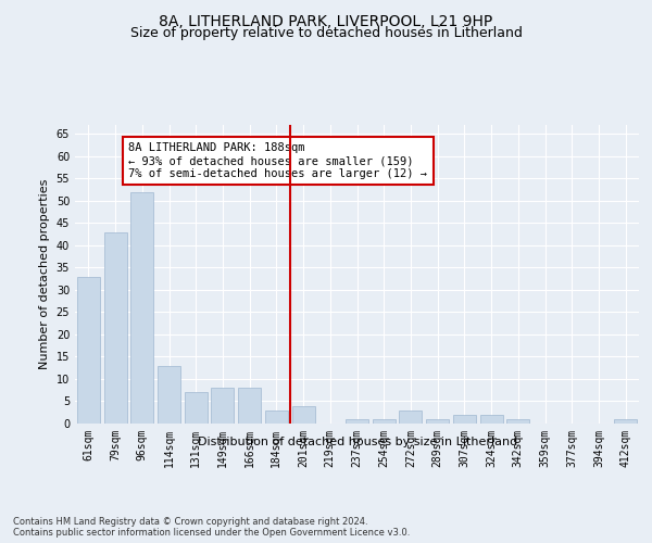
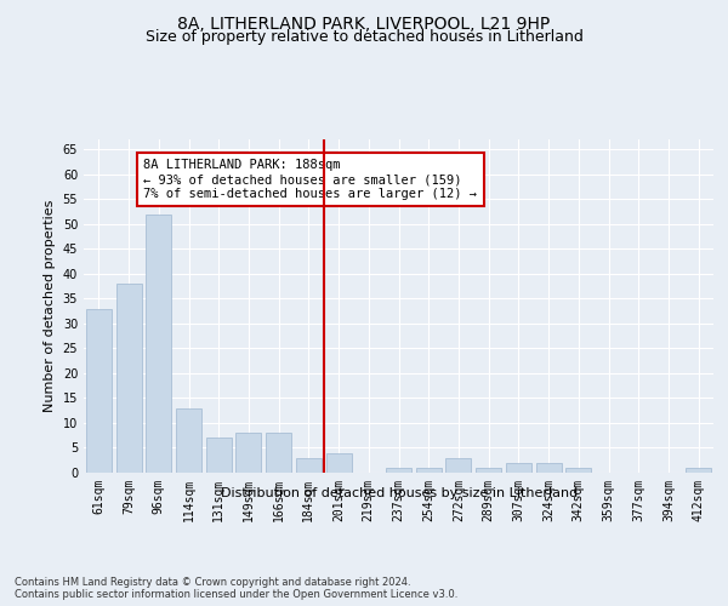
79sqm: 43 -> 38
